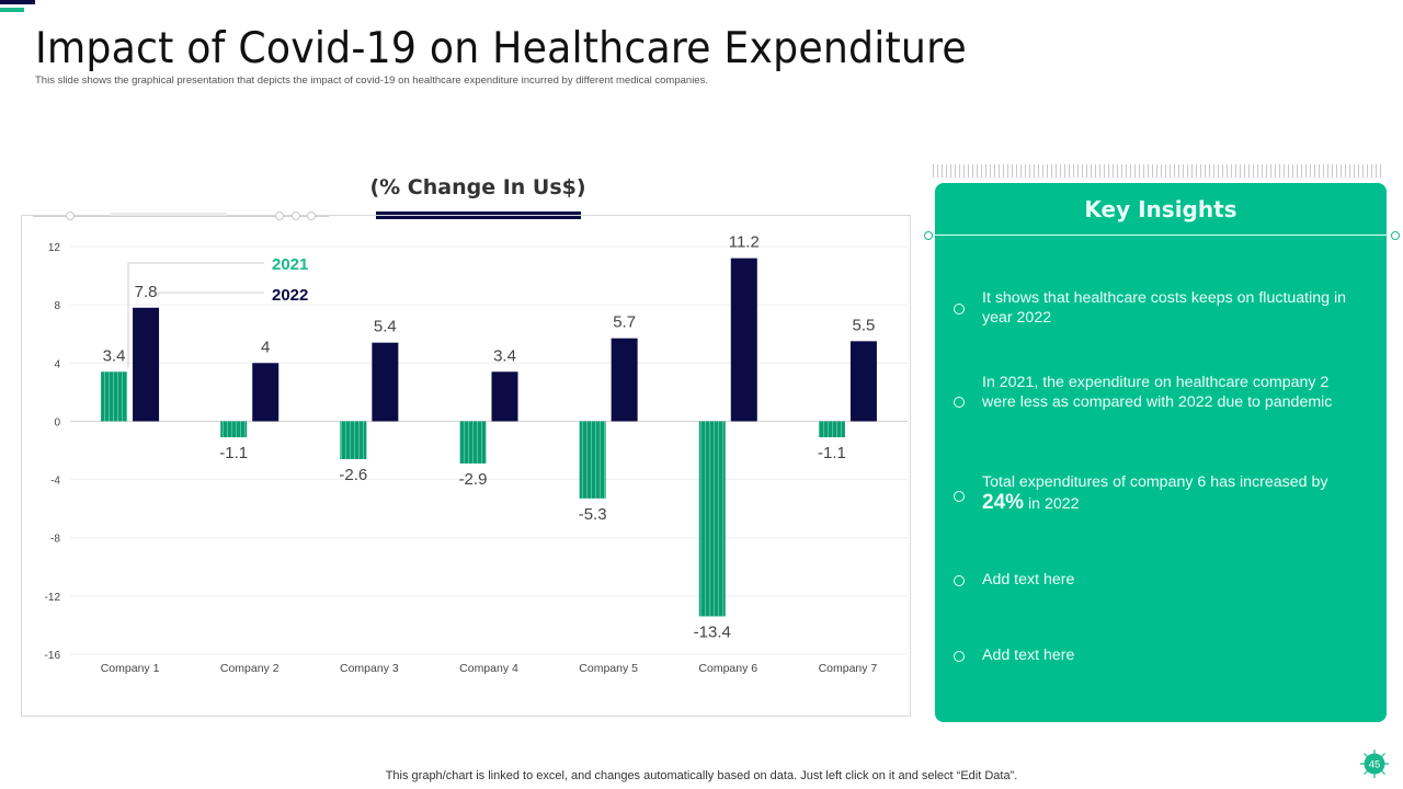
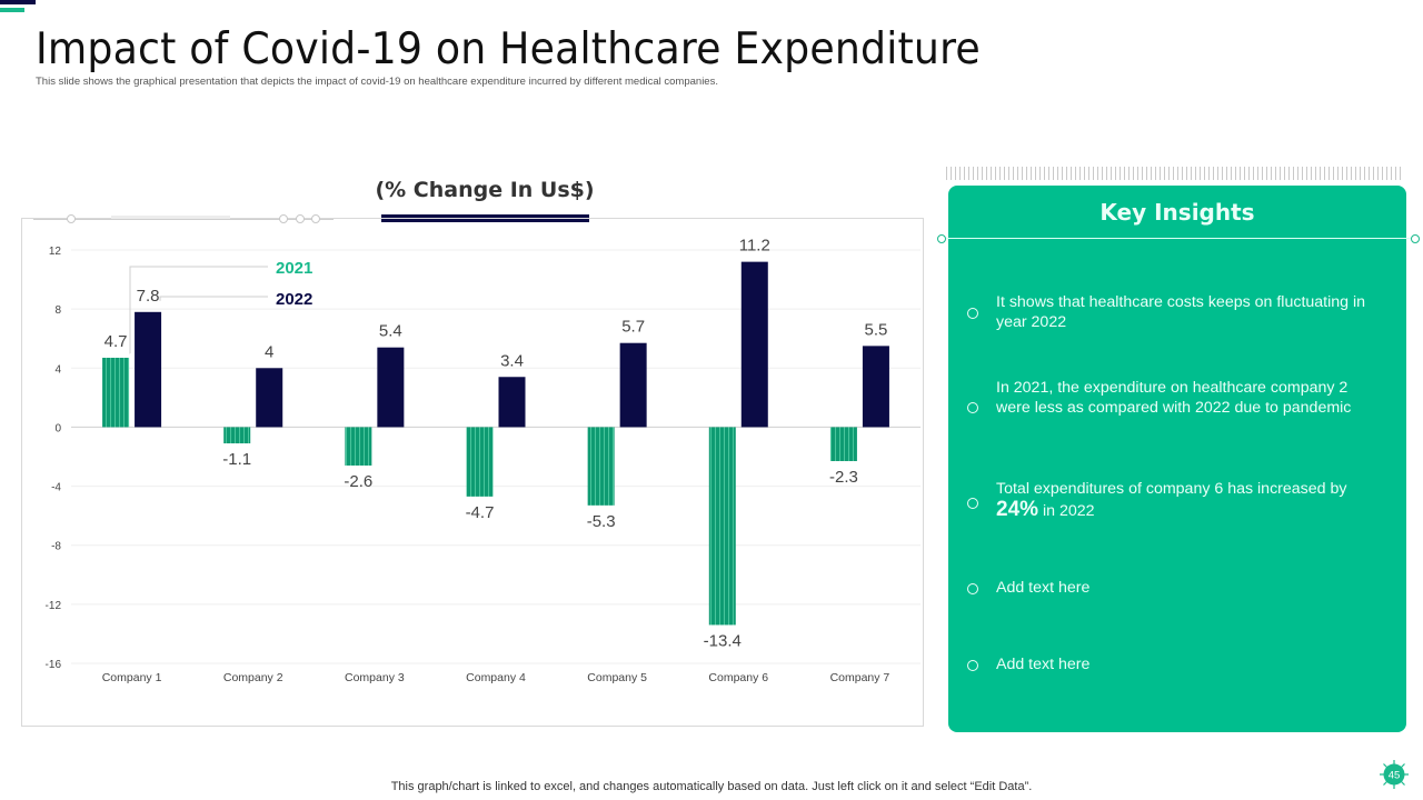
2021/Company 1: 3.4 -> 4.7
2021/Company 4: -2.9 -> -4.7
2021/Company 7: -1.1 -> -2.3
